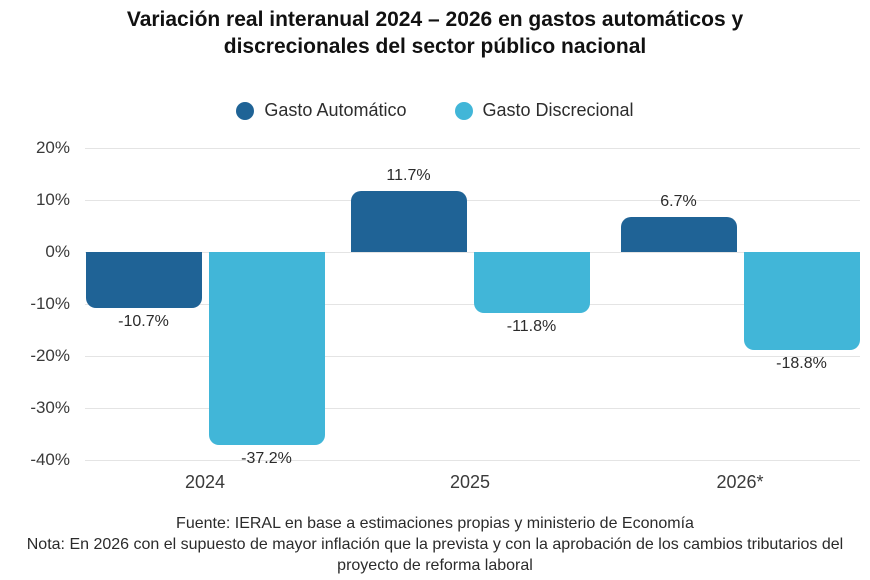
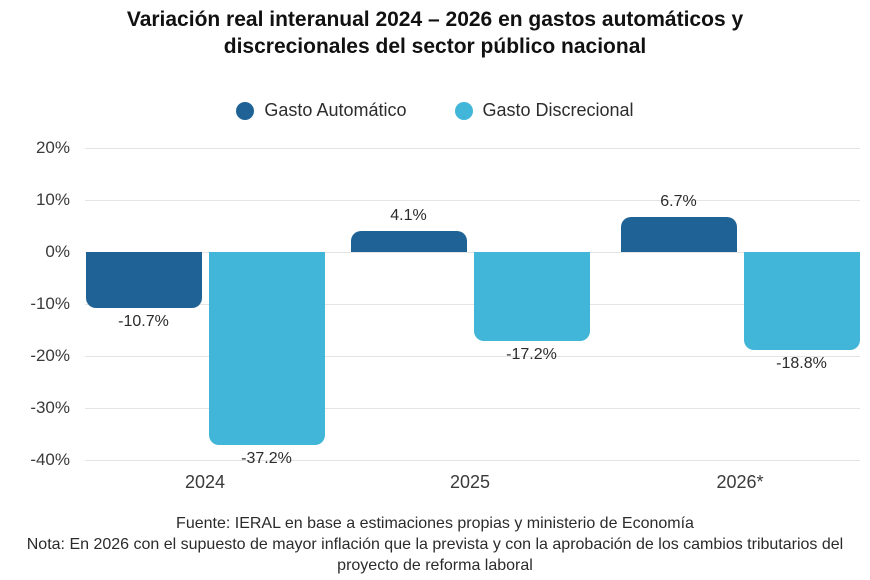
Gasto Automático/2025: 11.7% -> 4.1%
Gasto Discrecional/2025: -11.8% -> -17.2%
